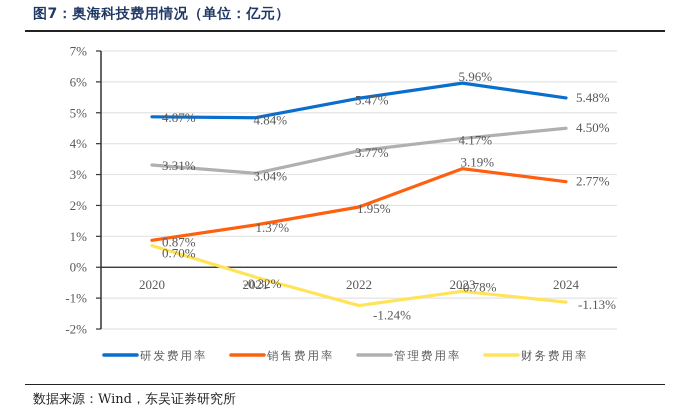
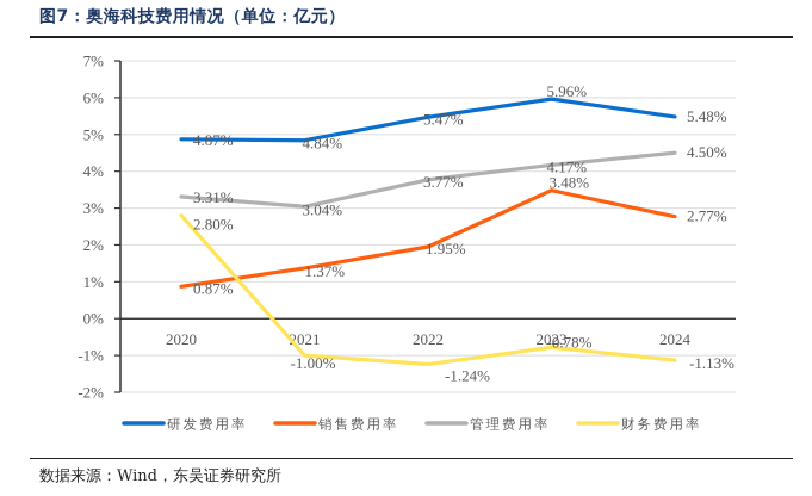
财务费用率/2020: 0.70% -> 2.80%
财务费用率/2021: -0.32% -> -1.00%
销售费用率/2023: 3.19% -> 3.48%
